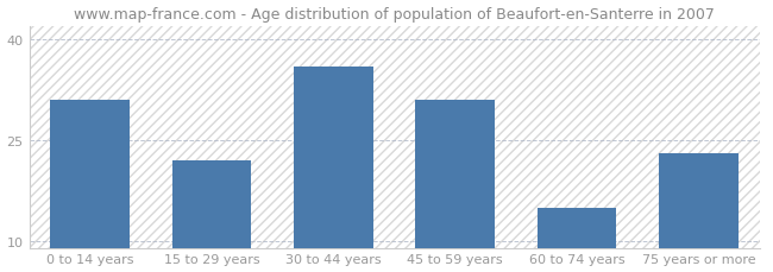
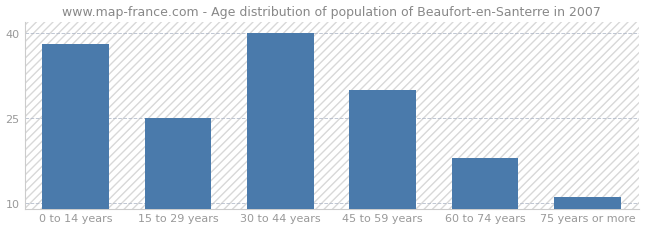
0 to 14 years: 31 -> 38
15 to 29 years: 22 -> 25
30 to 44 years: 36 -> 40
45 to 59 years: 31 -> 30
60 to 74 years: 15 -> 18
75 years or more: 23 -> 11
